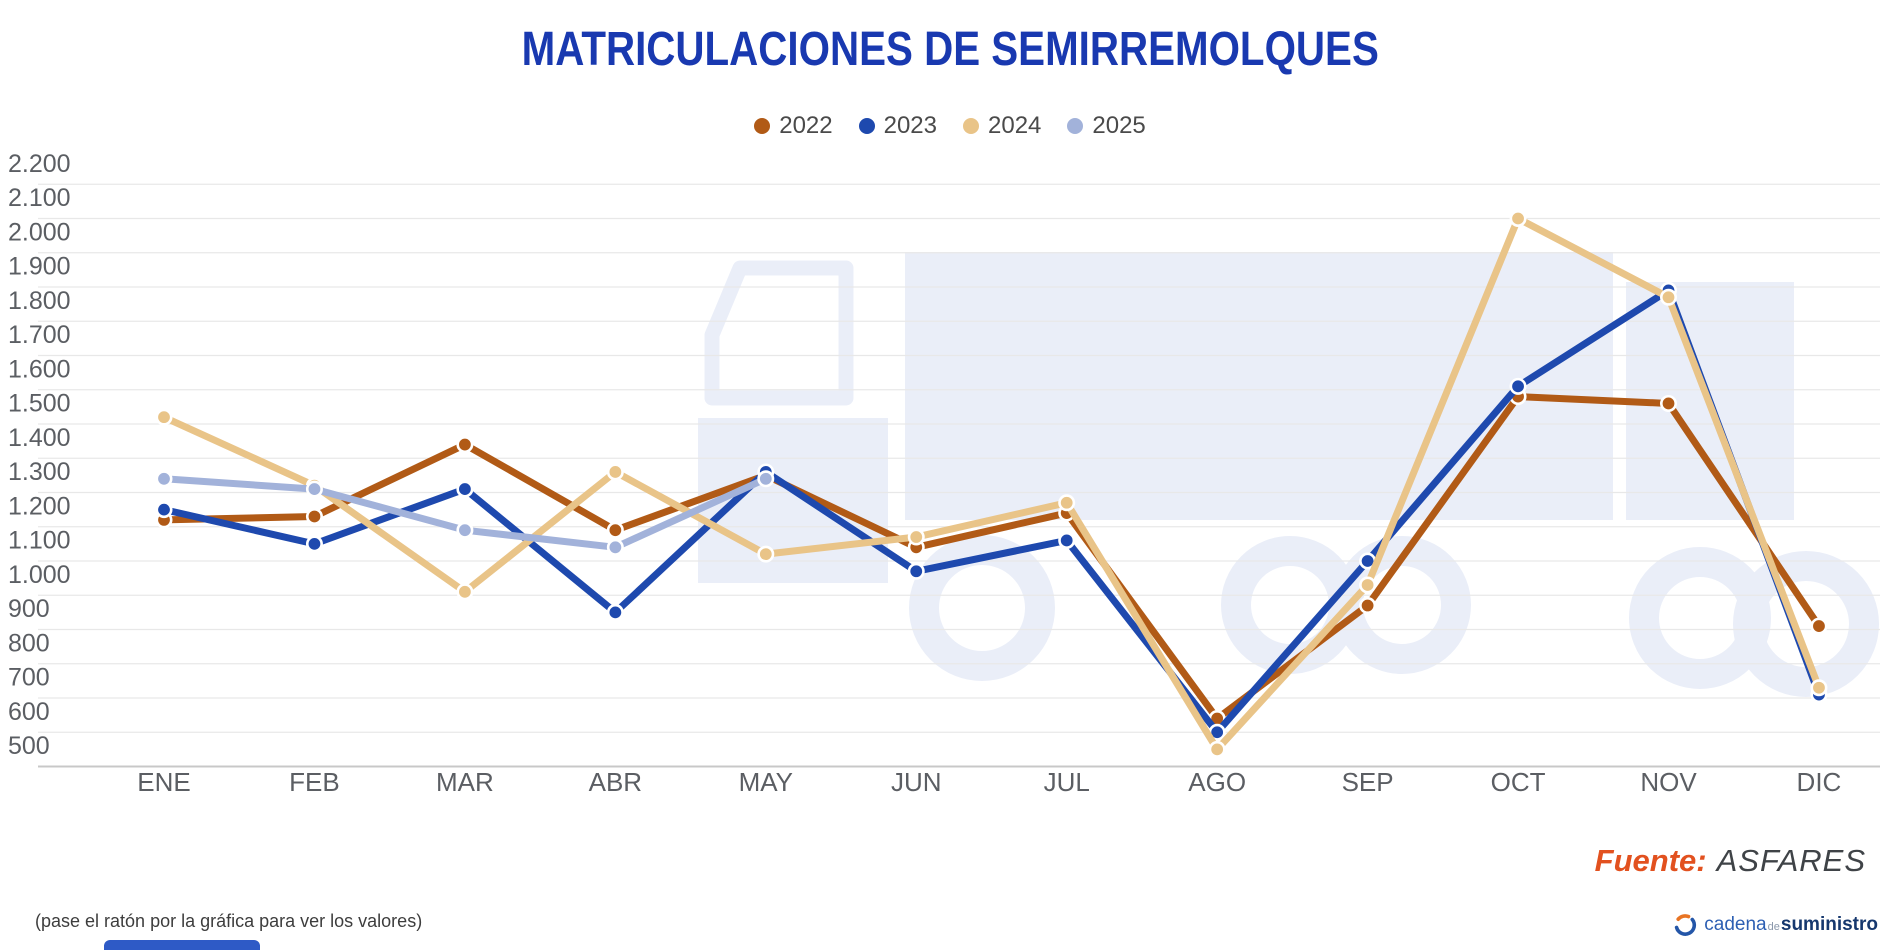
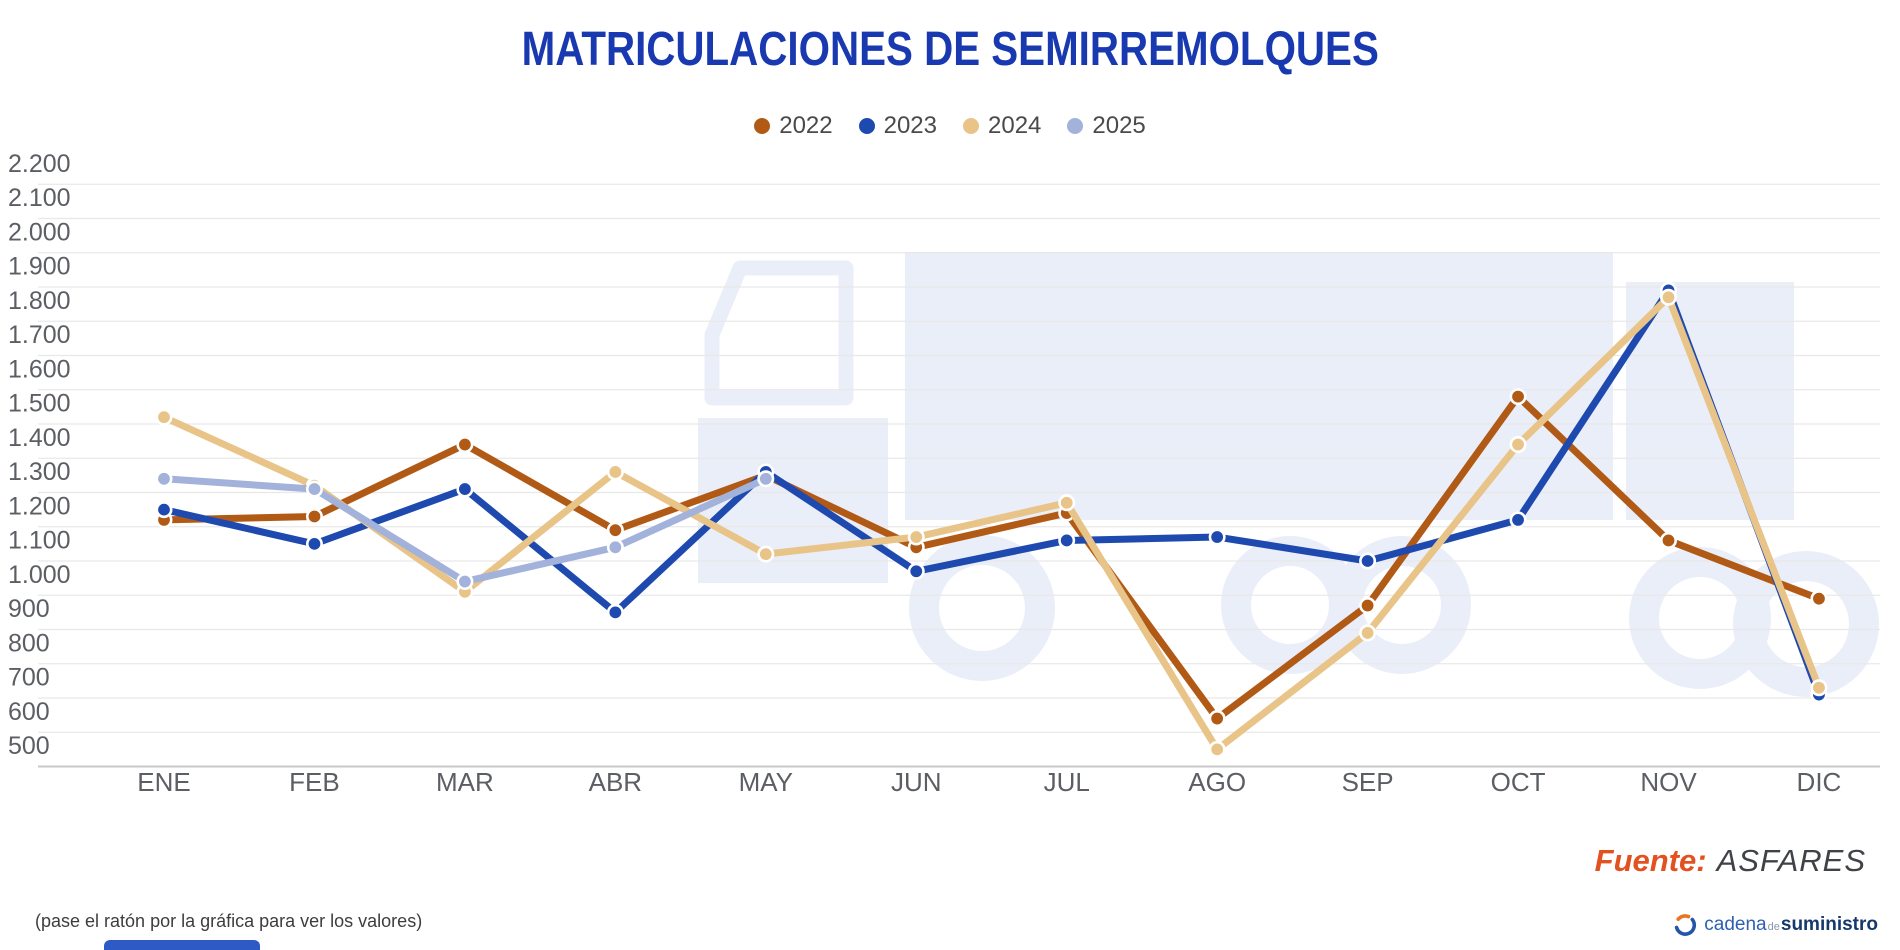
2025/MAR: 1190 -> 1040
2023/AGO: 600 -> 1170
2024/SEP: 1030 -> 890
2023/OCT: 1610 -> 1220
2024/OCT: 2100 -> 1440
2022/NOV: 1560 -> 1160
2022/DIC: 910 -> 990
